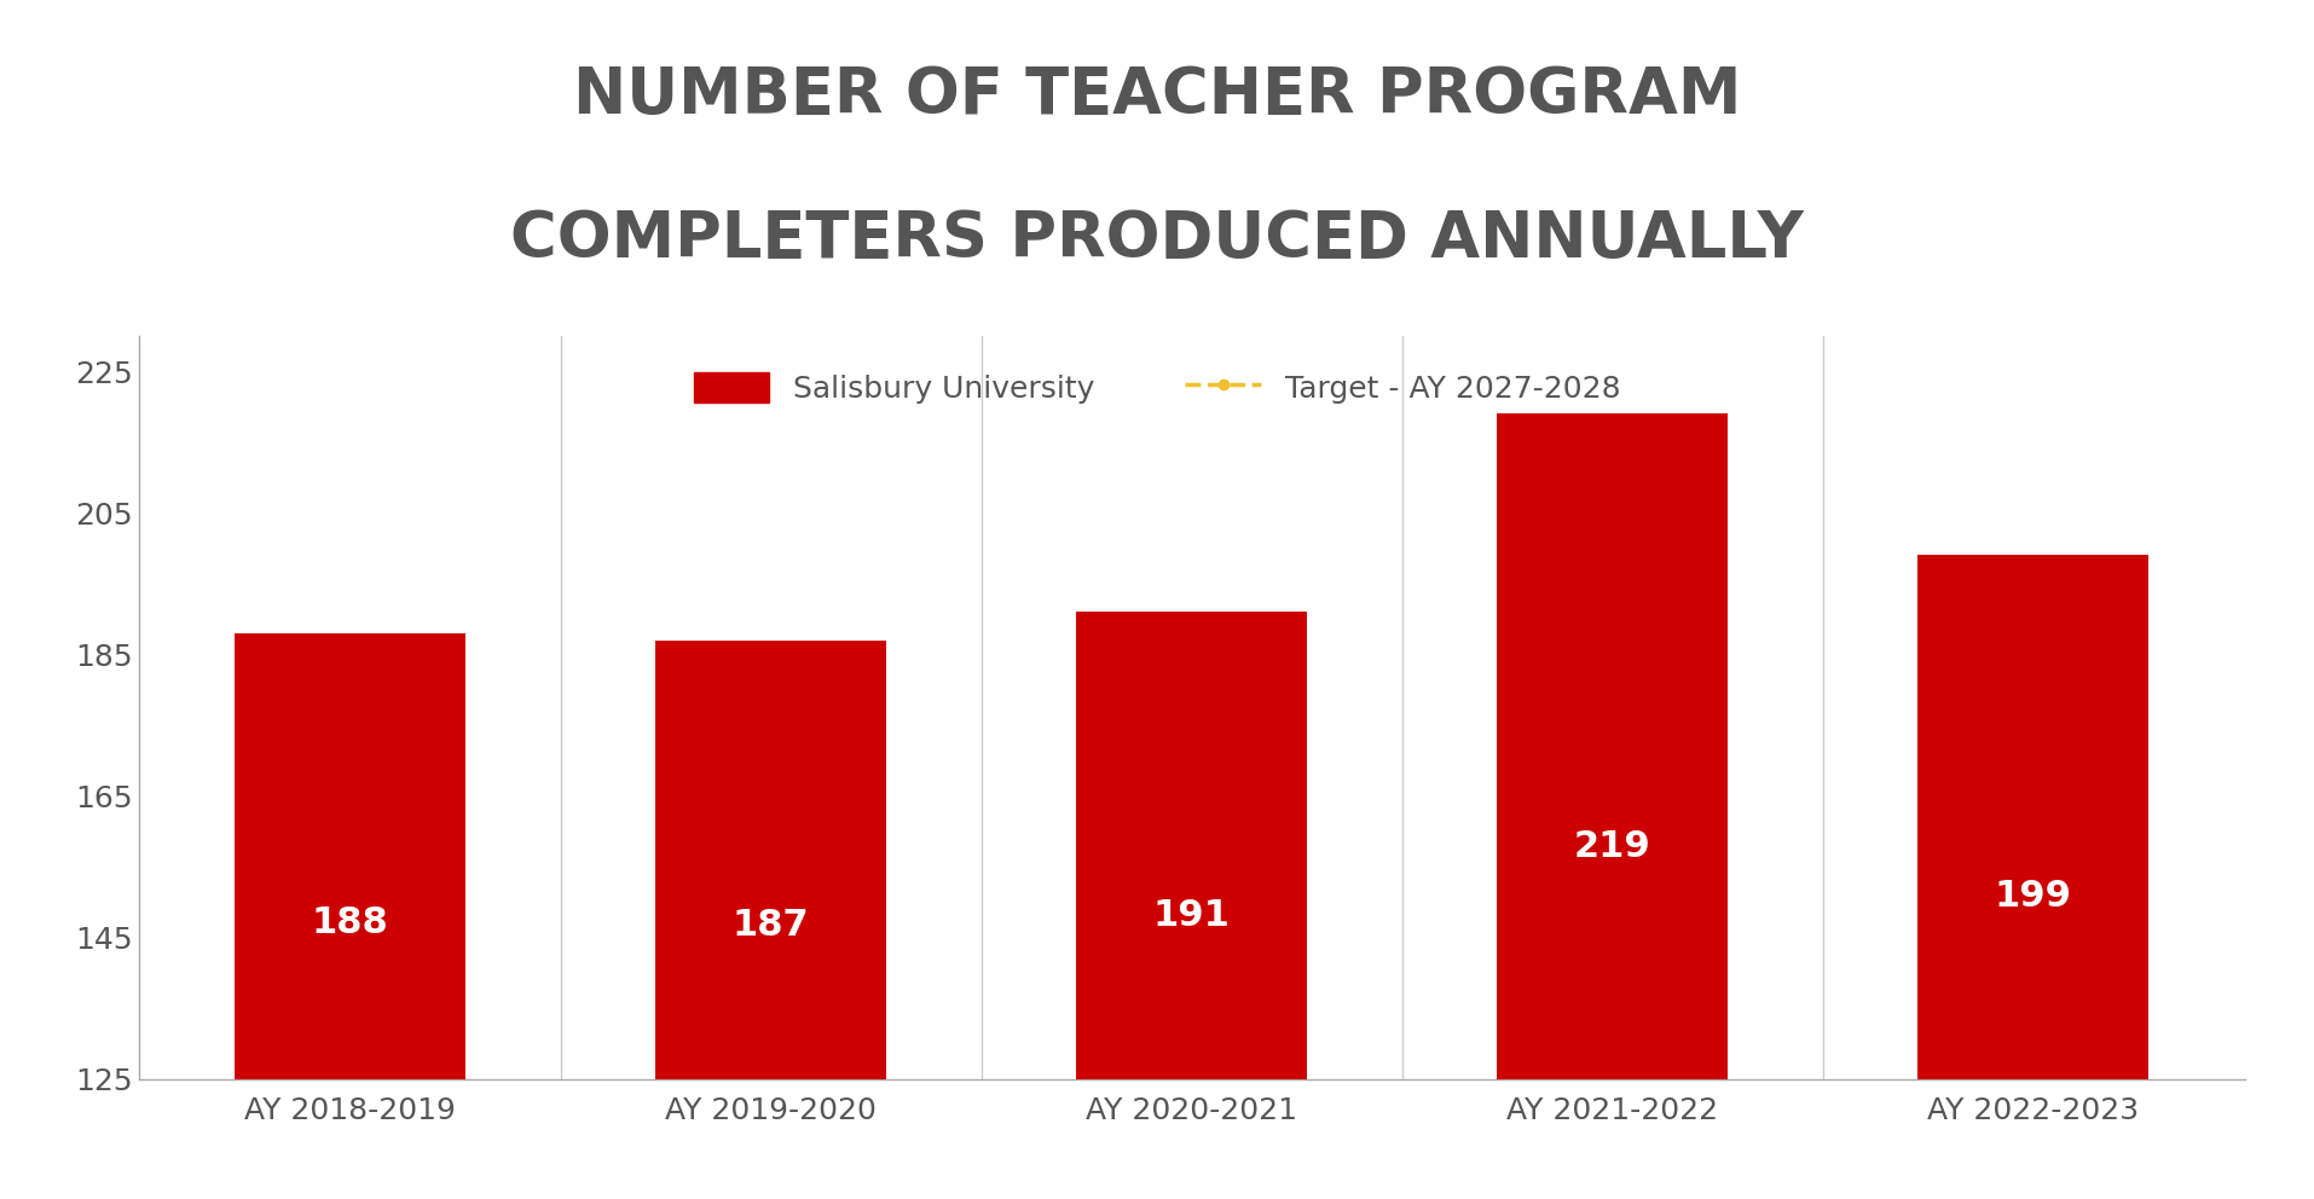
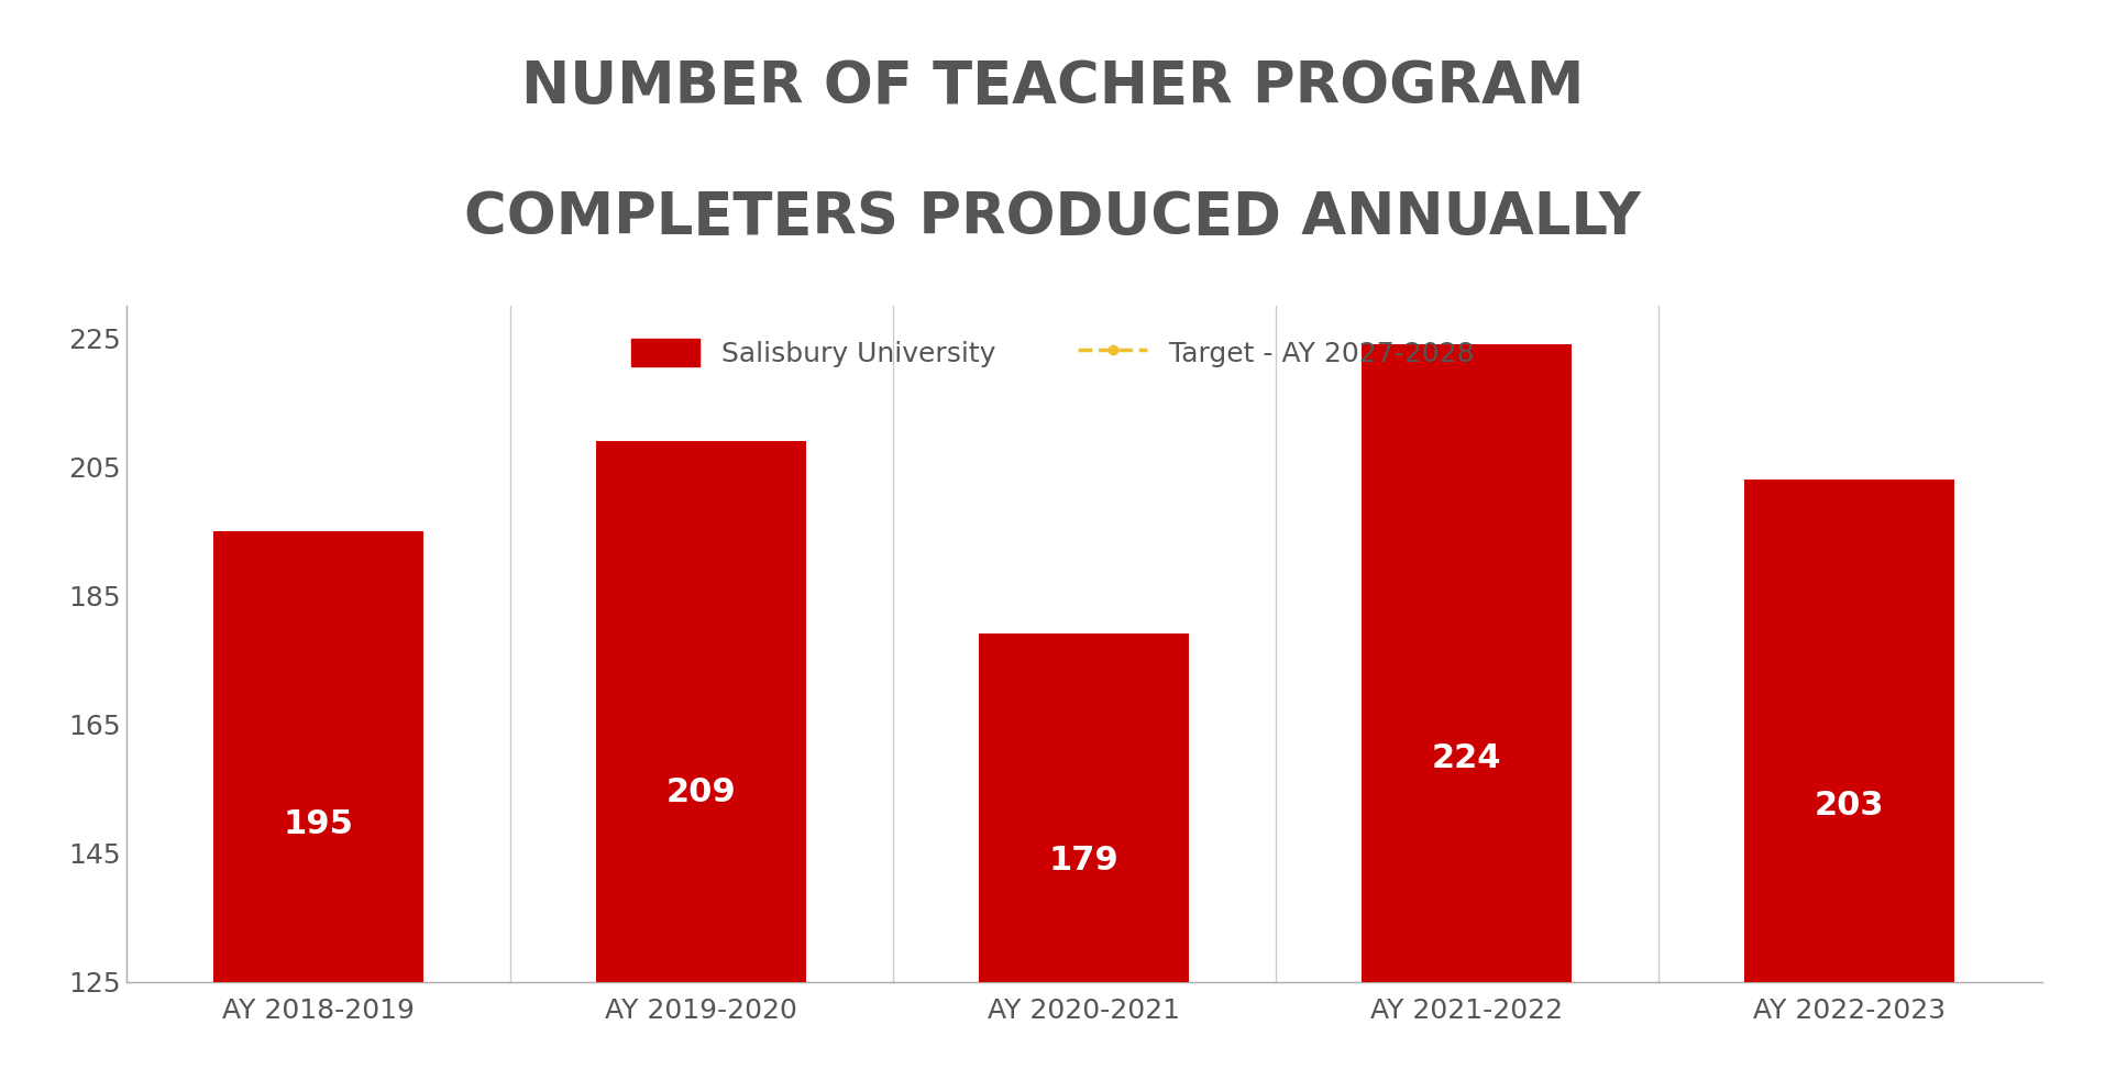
AY 2018-2019: 188 -> 195
AY 2019-2020: 187 -> 209
AY 2020-2021: 191 -> 179
AY 2021-2022: 219 -> 224
AY 2022-2023: 199 -> 203
